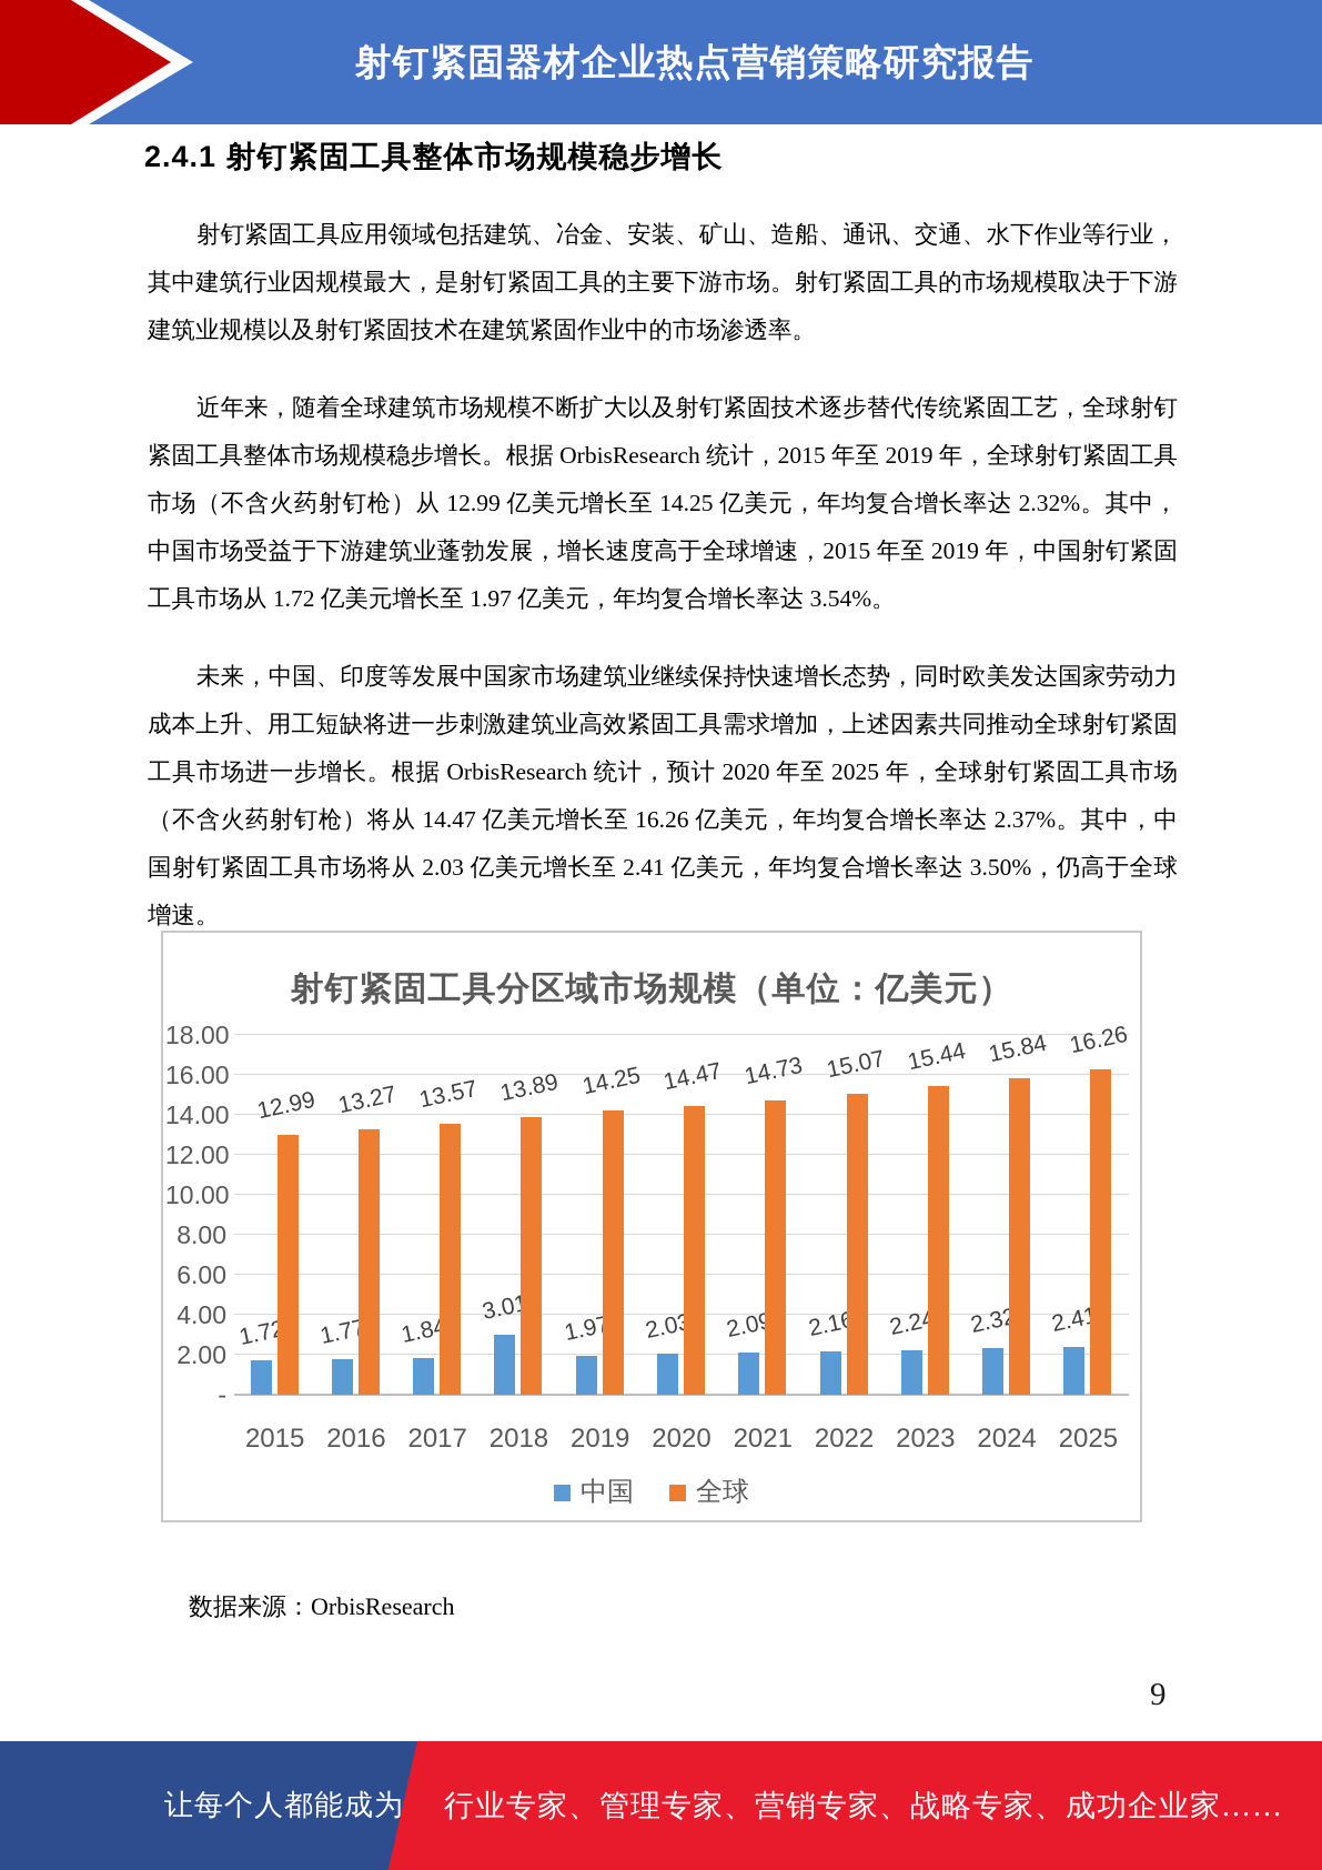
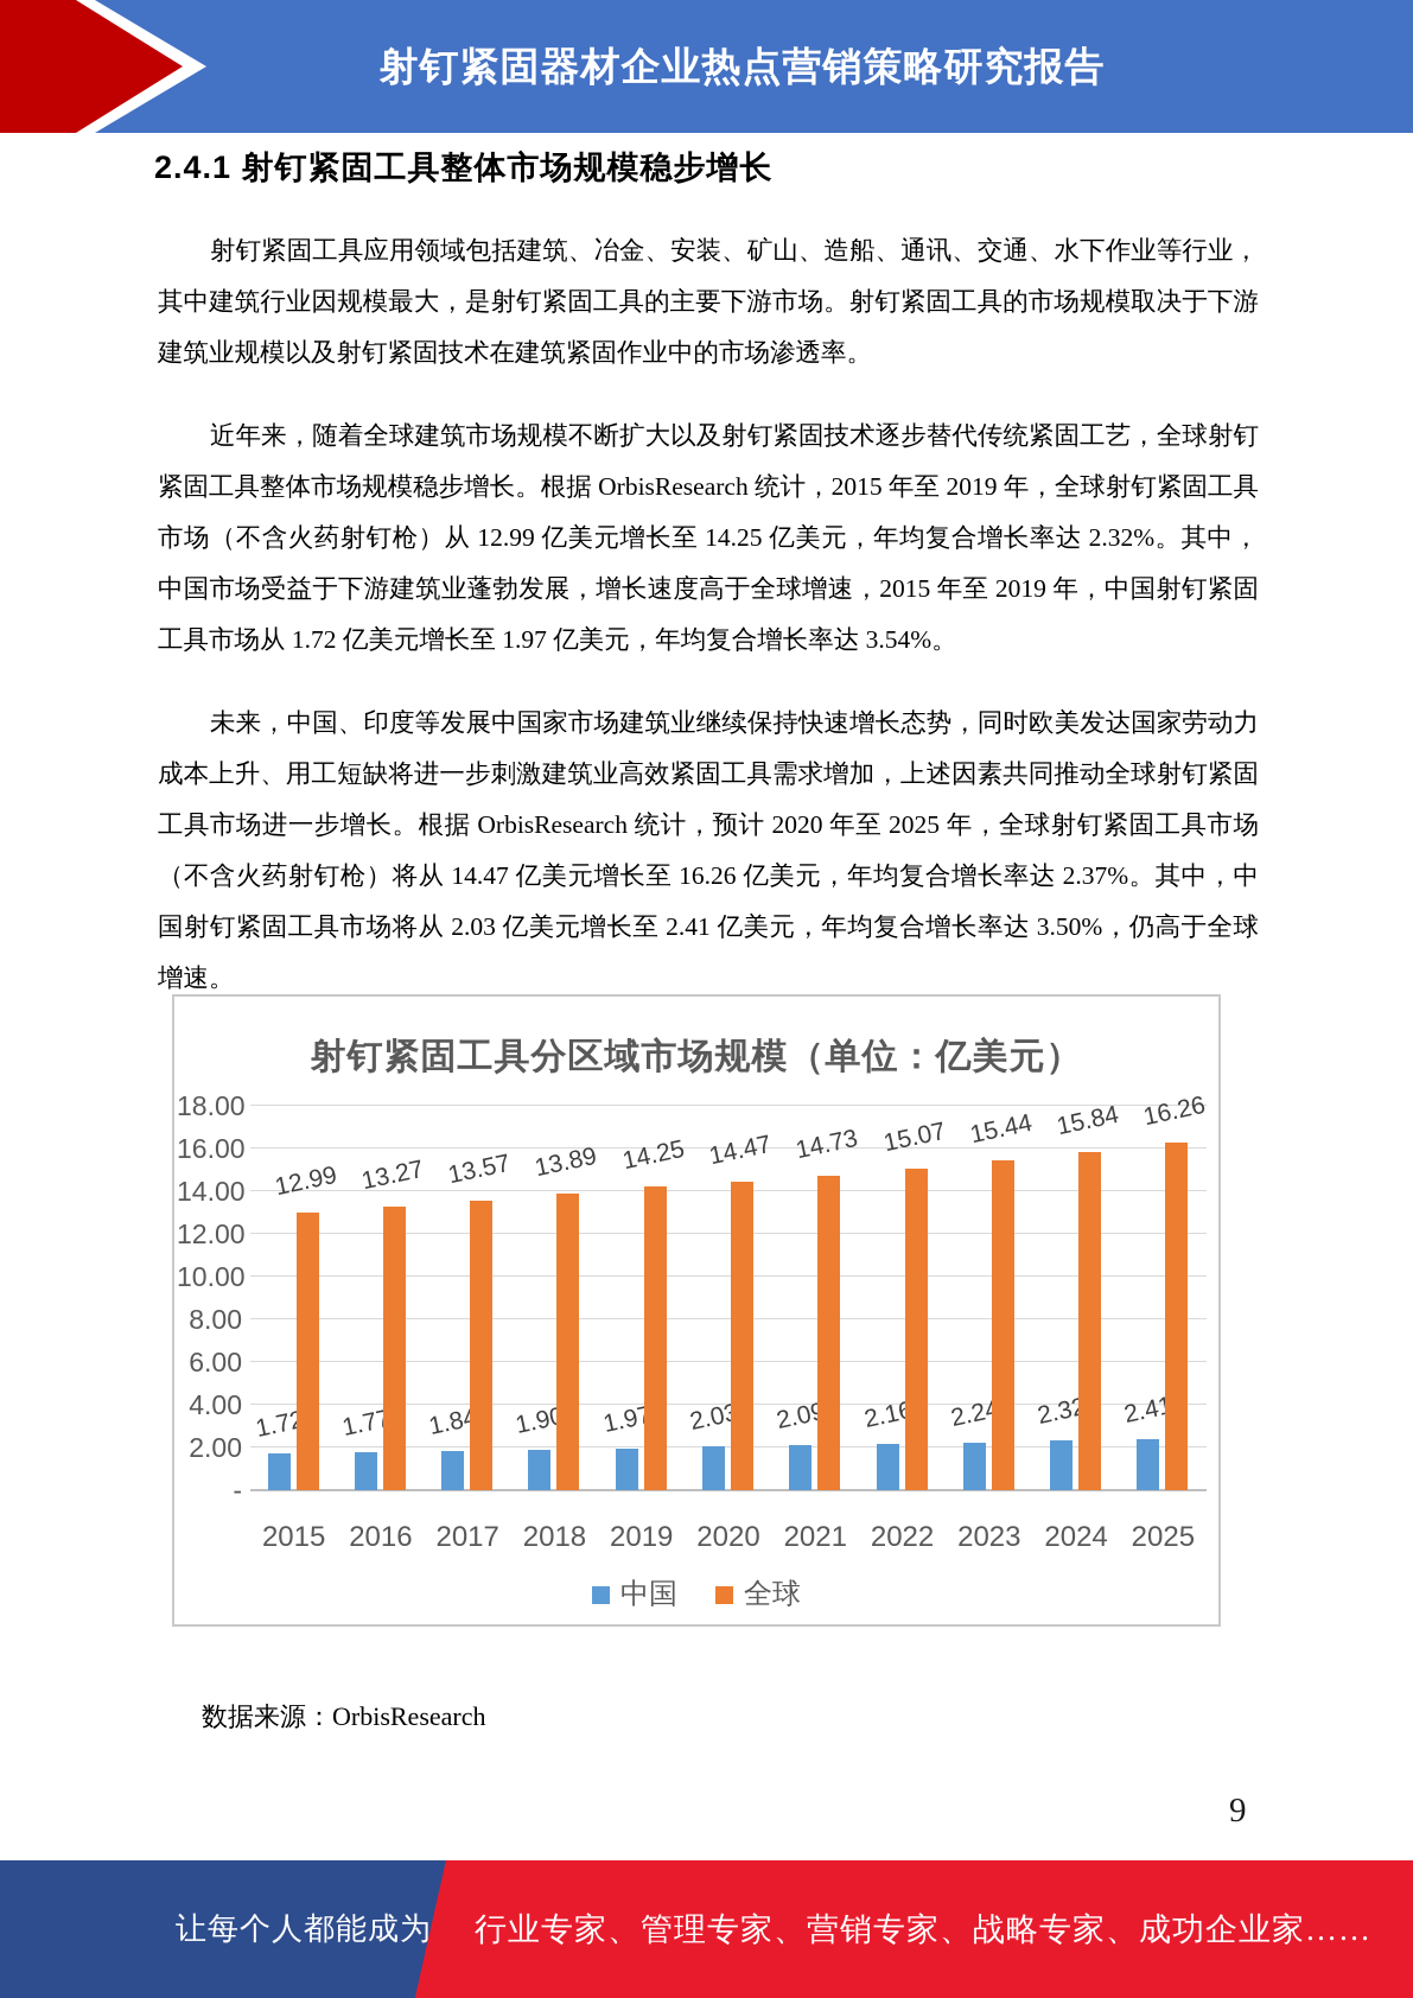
中国/2018: 3.01 -> 1.90
